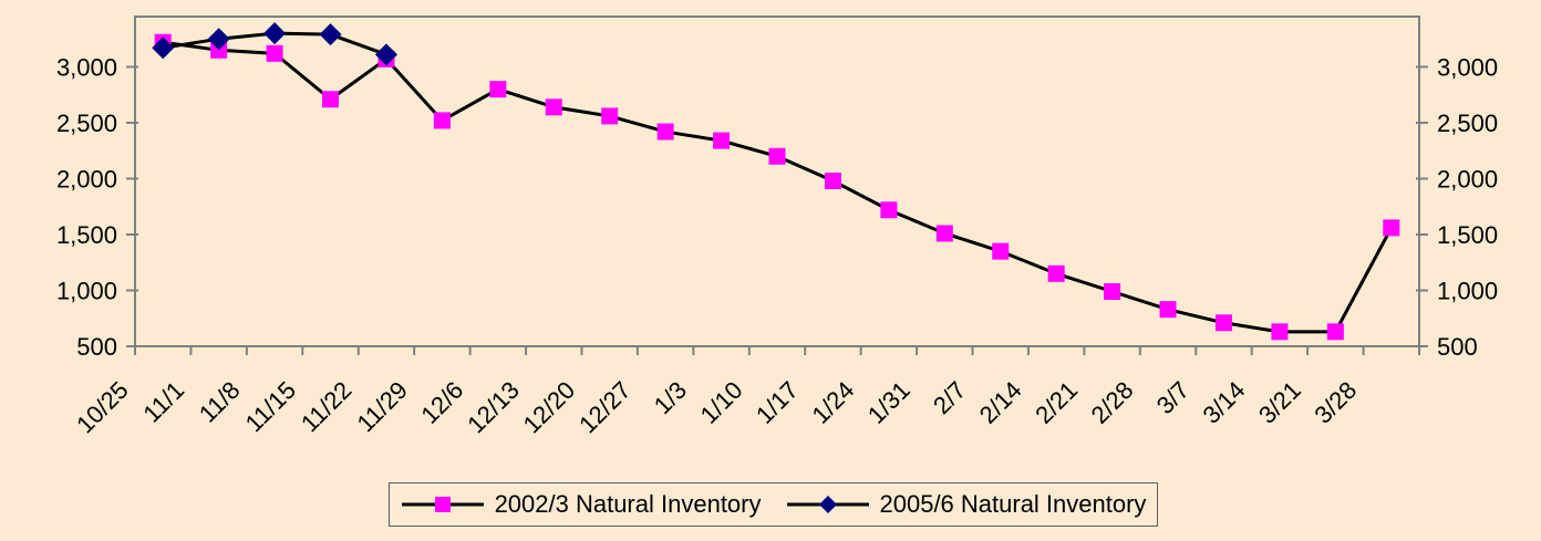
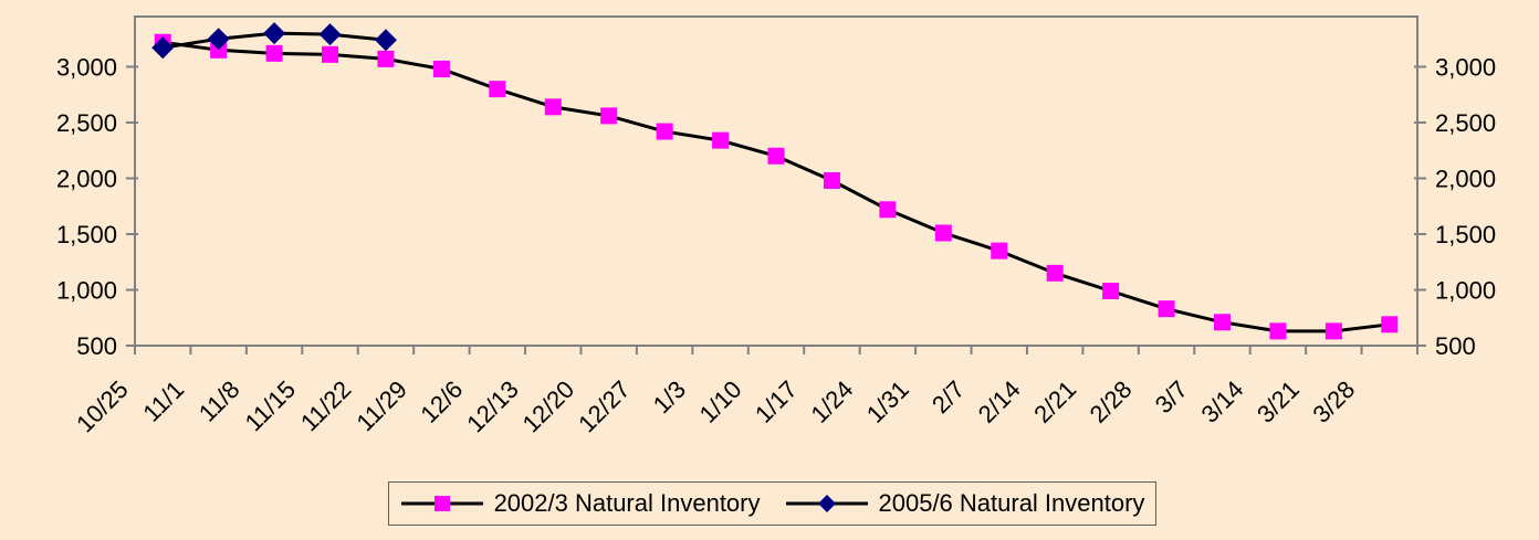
2002/3 Natural Inventory/11/15: 2710 -> 3110
2005/6 Natural Inventory/11/22: 3110 -> 3240
2002/3 Natural Inventory/11/29: 2520 -> 2980
2002/3 Natural Inventory/3/28: 1560 -> 690
